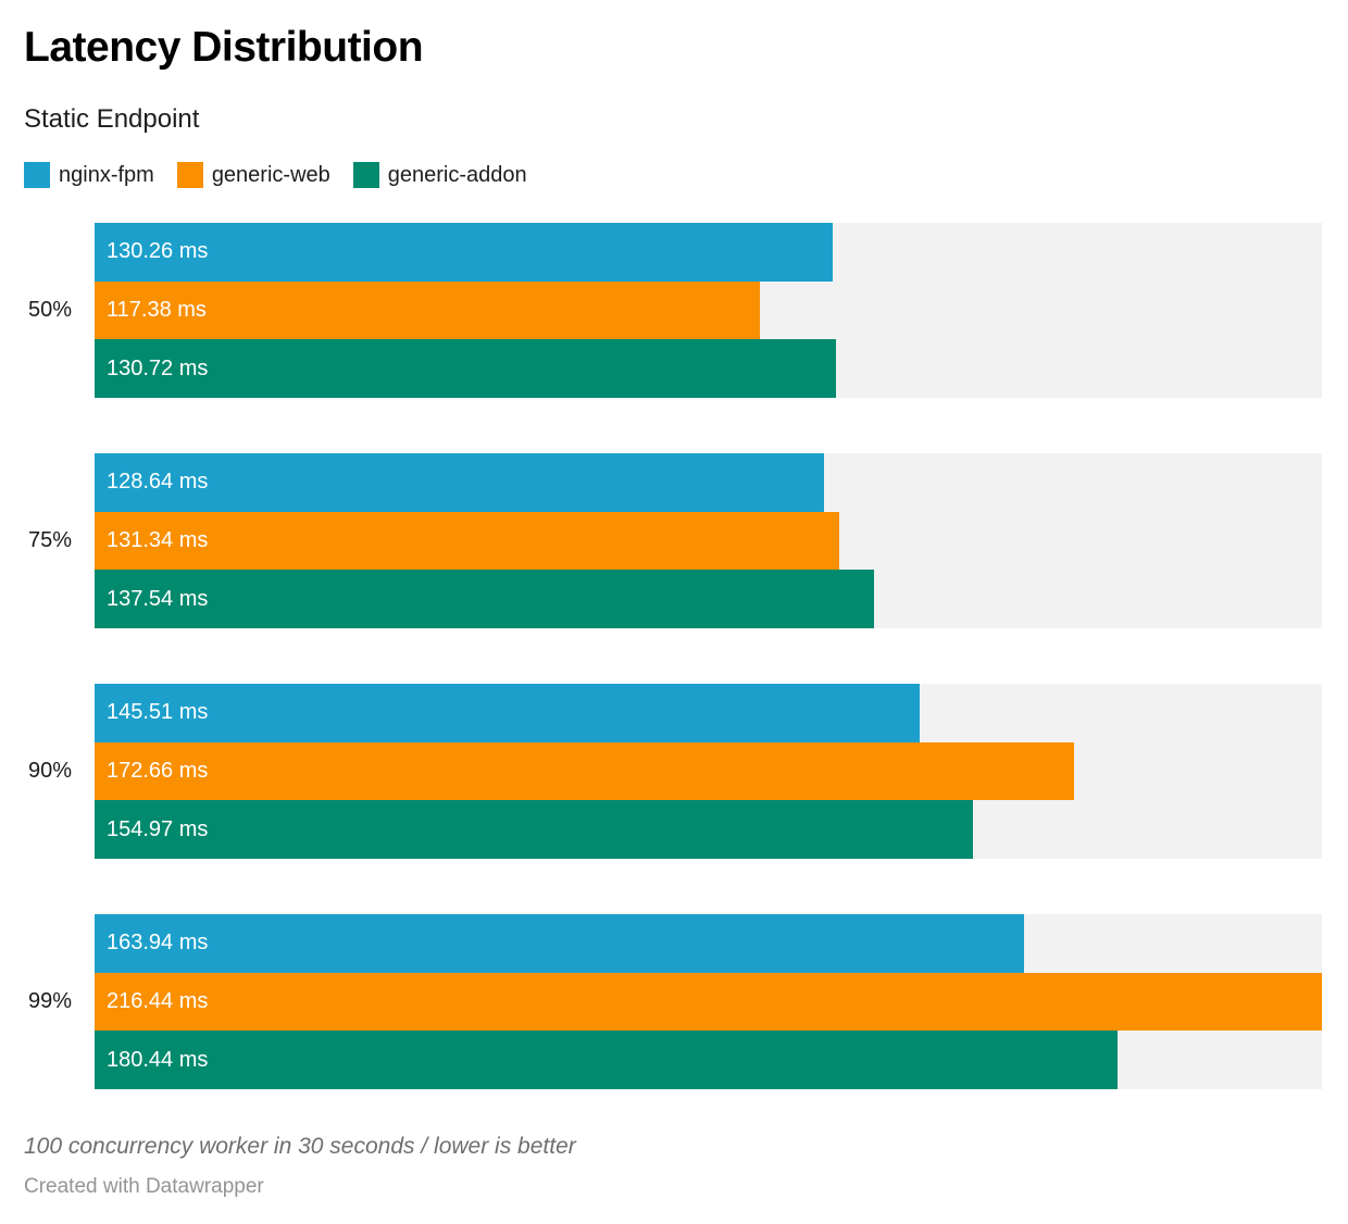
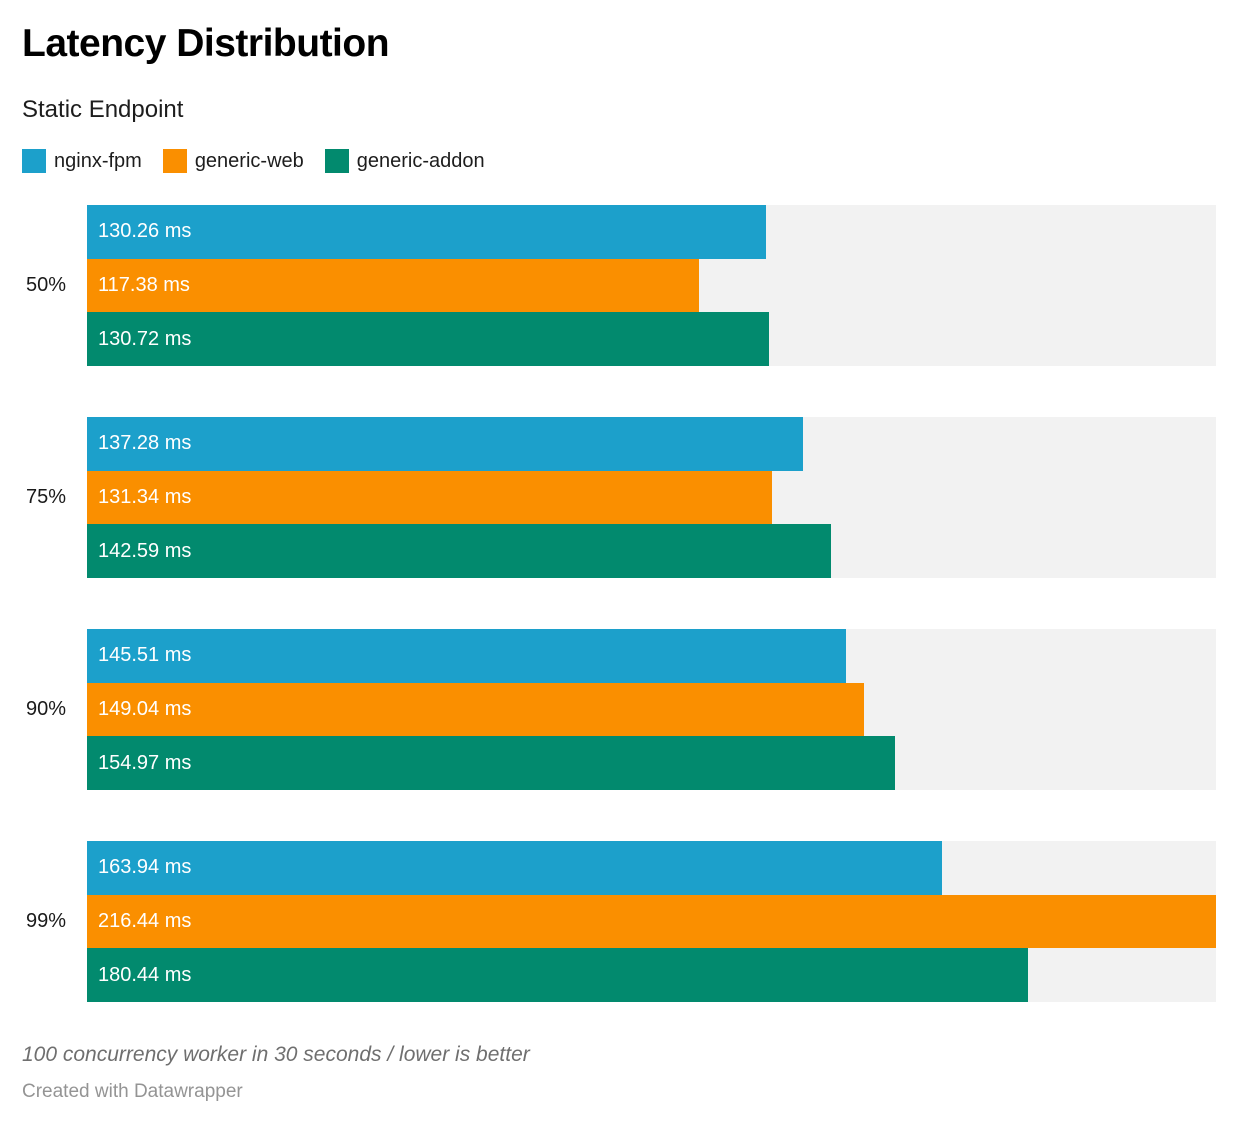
nginx-fpm/75%: 128.64 -> 137.28
generic-addon/75%: 137.54 -> 142.59
generic-web/90%: 172.66 -> 149.04
